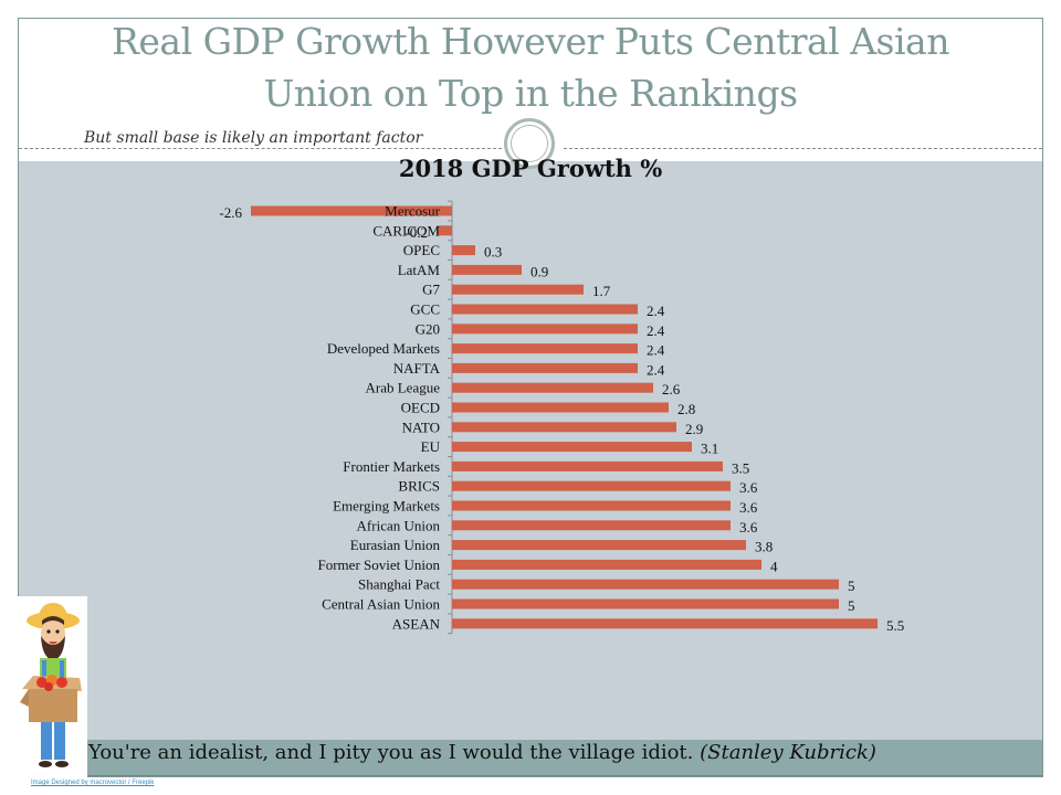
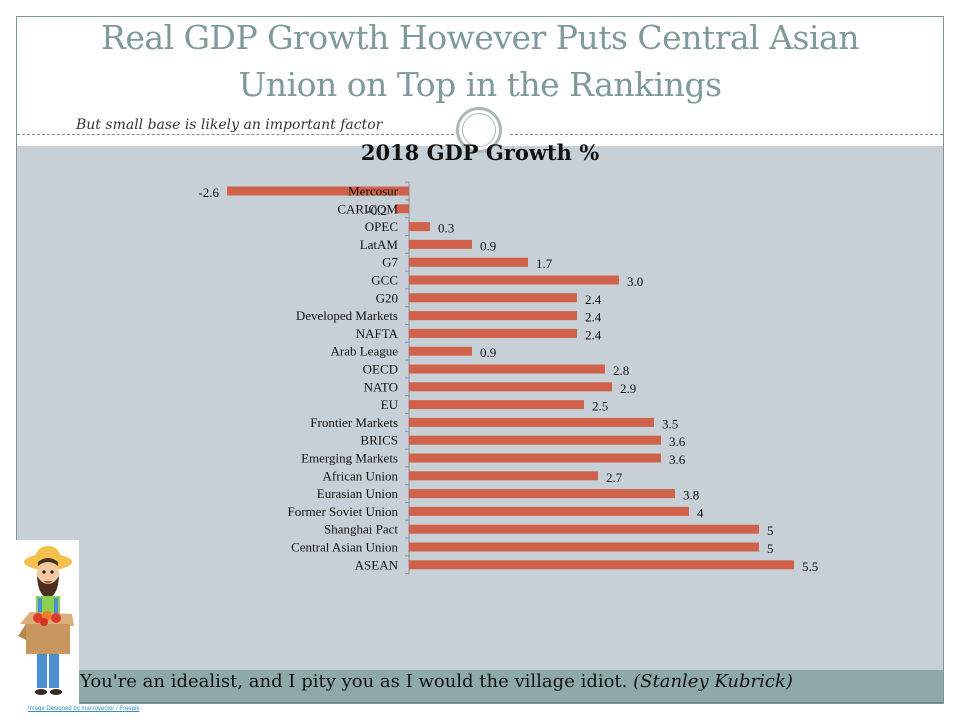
GCC: 2.4 -> 3.0
Arab League: 2.6 -> 0.9
EU: 3.1 -> 2.5
African Union: 3.6 -> 2.7
